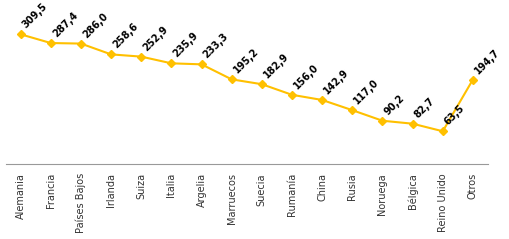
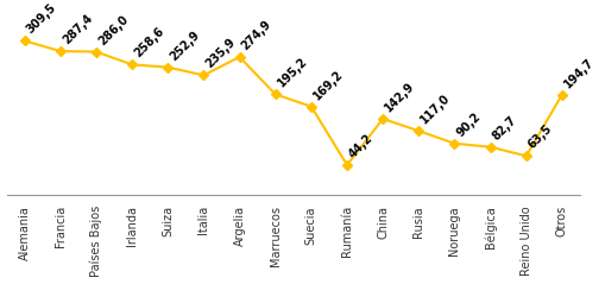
Argelia: 233,3 -> 274,9
Suecia: 182,9 -> 169,2
Rumanía: 156,0 -> 44,2
